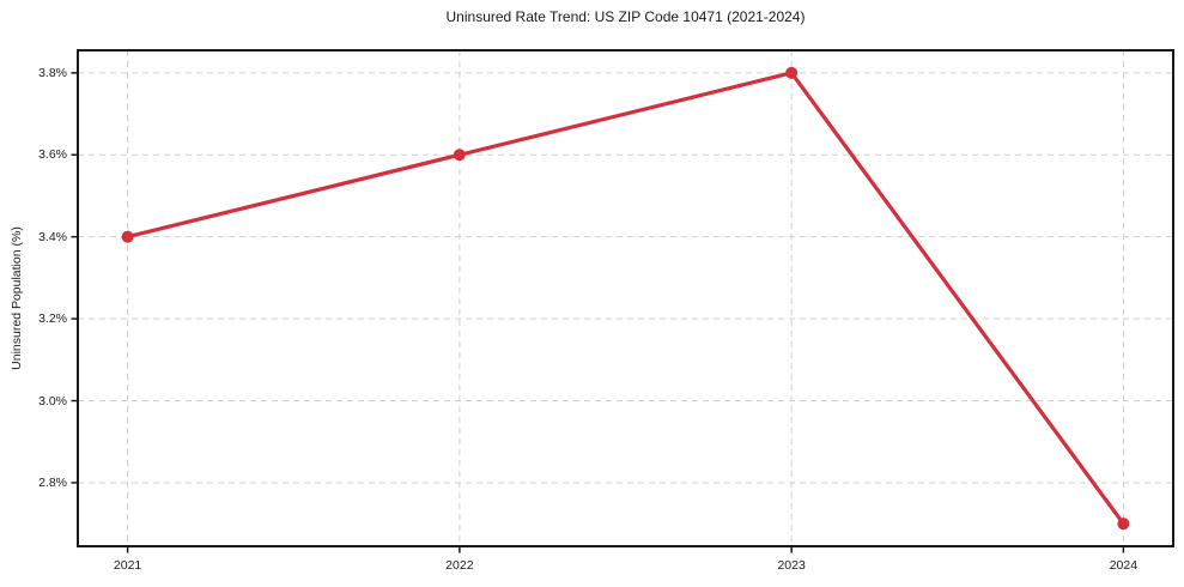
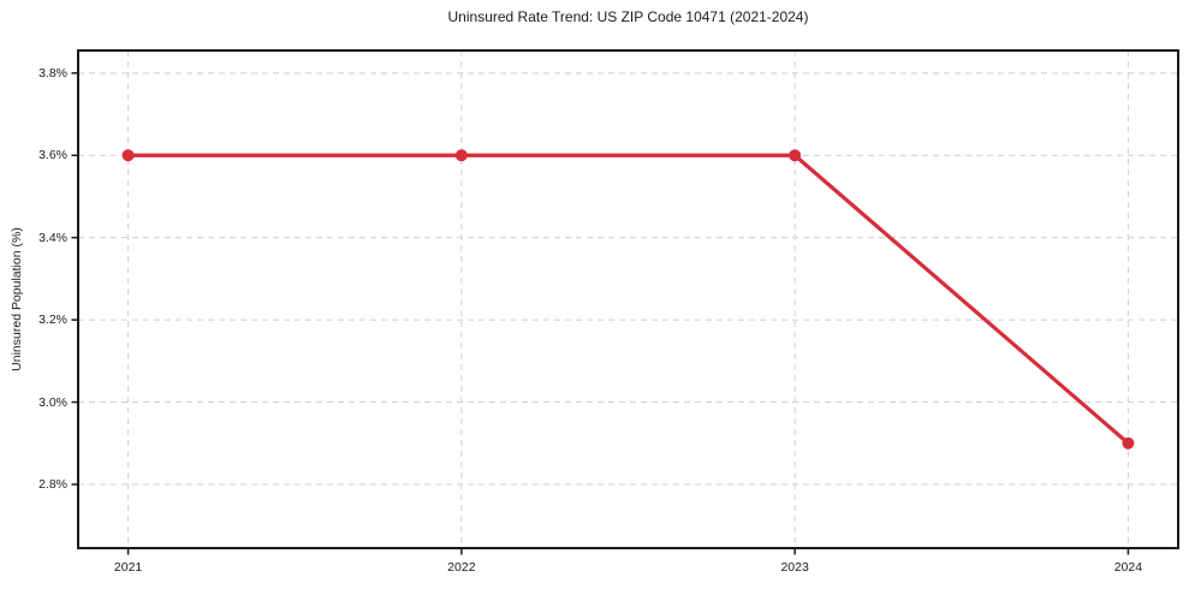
2021: 3.4% -> 3.6%
2023: 3.8% -> 3.6%
2024: 2.7% -> 2.9%
